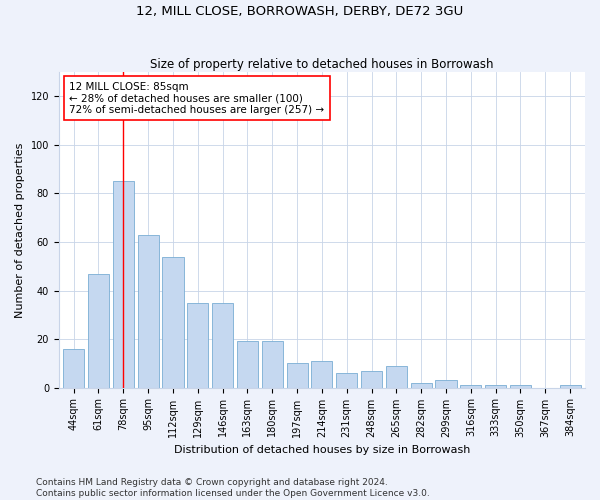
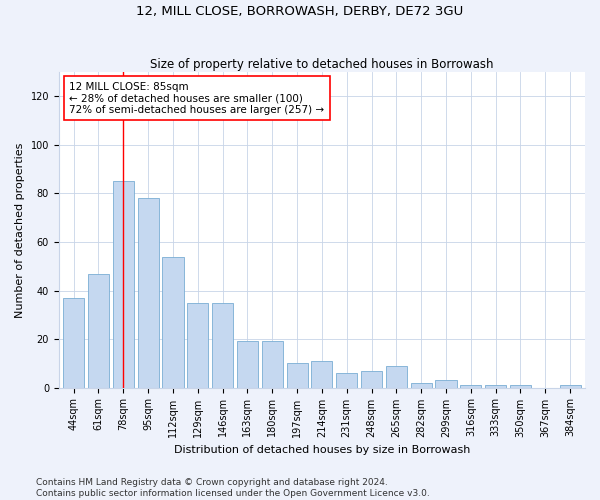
44sqm: 16 -> 37
95sqm: 63 -> 78
